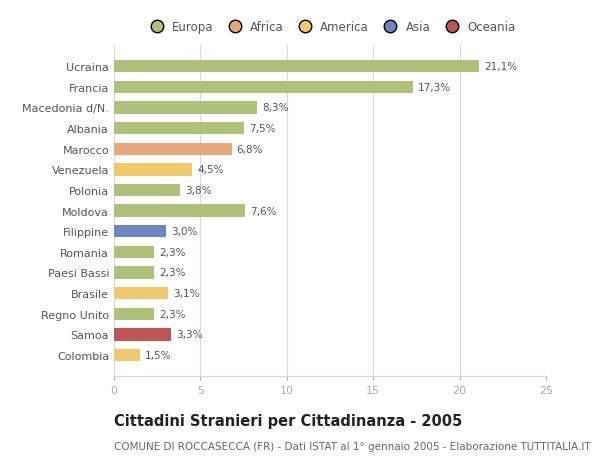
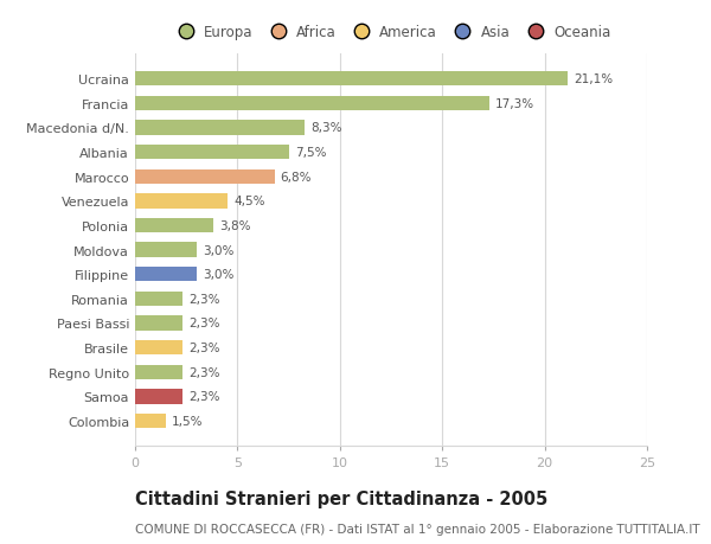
Moldova: 7,6% -> 3,0%
Brasile: 3,1% -> 2,3%
Samoa: 3,3% -> 2,3%
